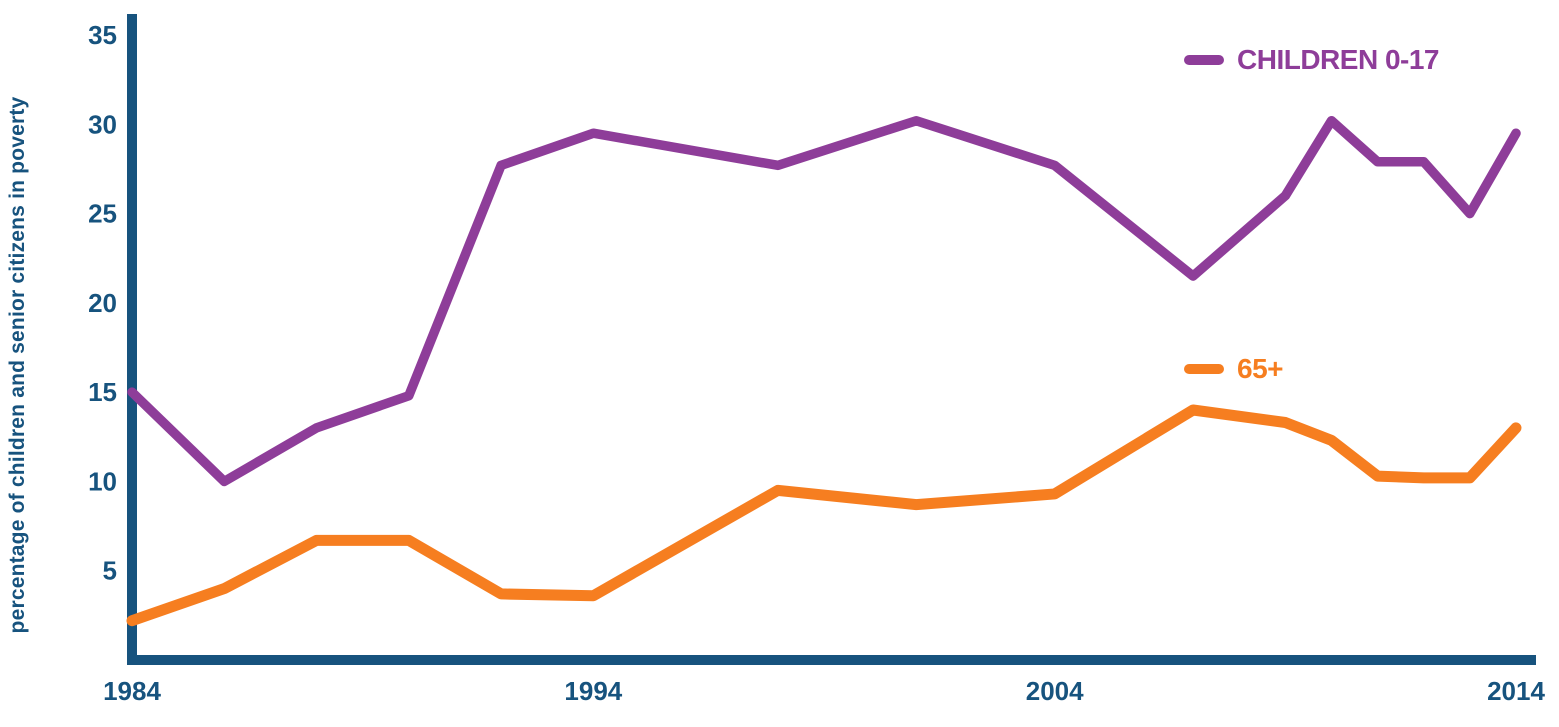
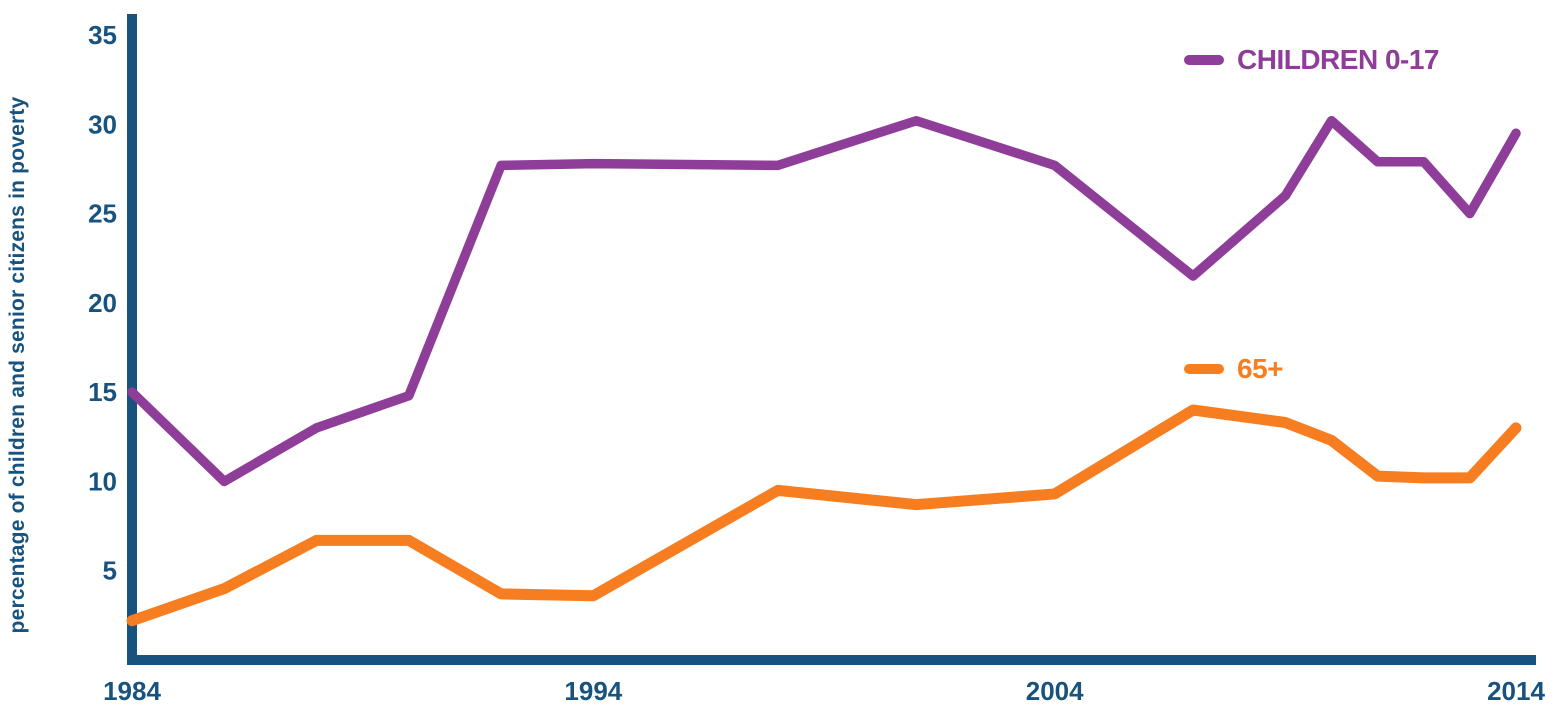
CHILDREN 0-17/1994: 29.5 -> 27.8
